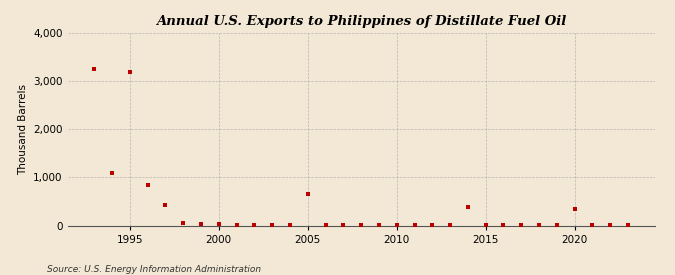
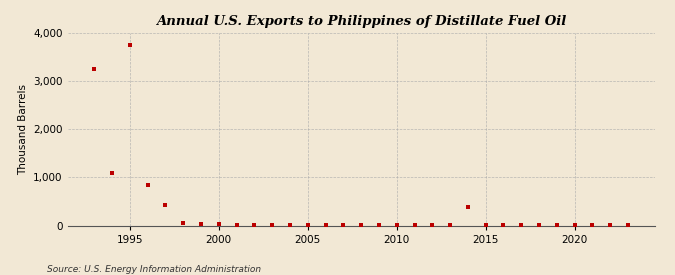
1995: 3,200 -> 3,750
2005: 650 -> 0
2020: 350 -> 0
